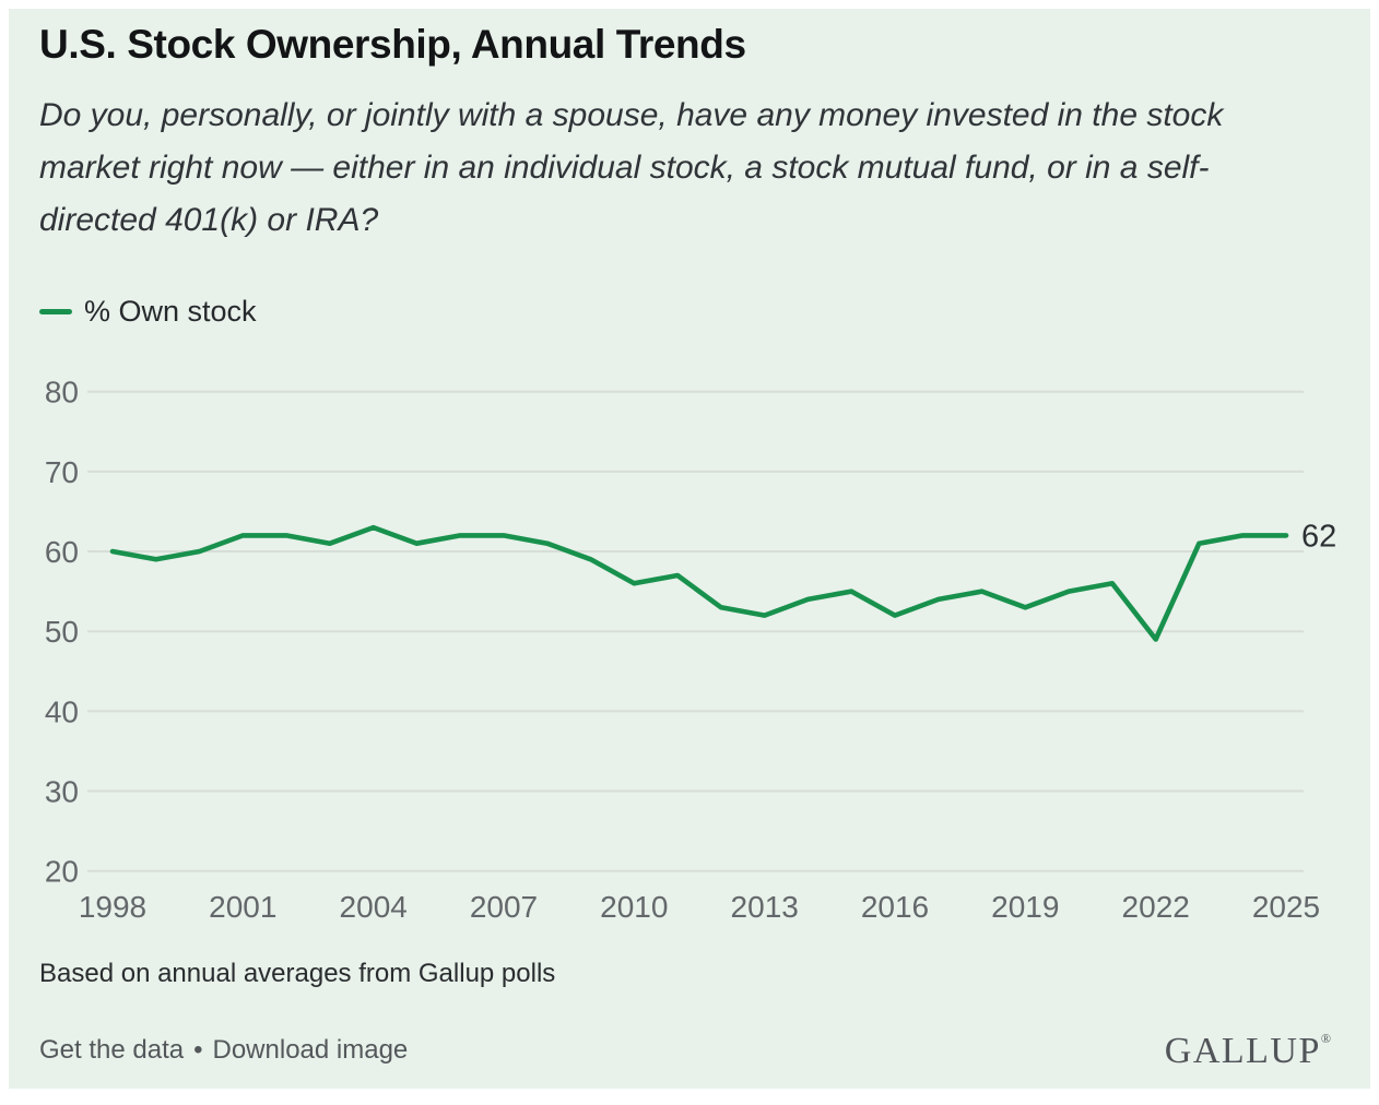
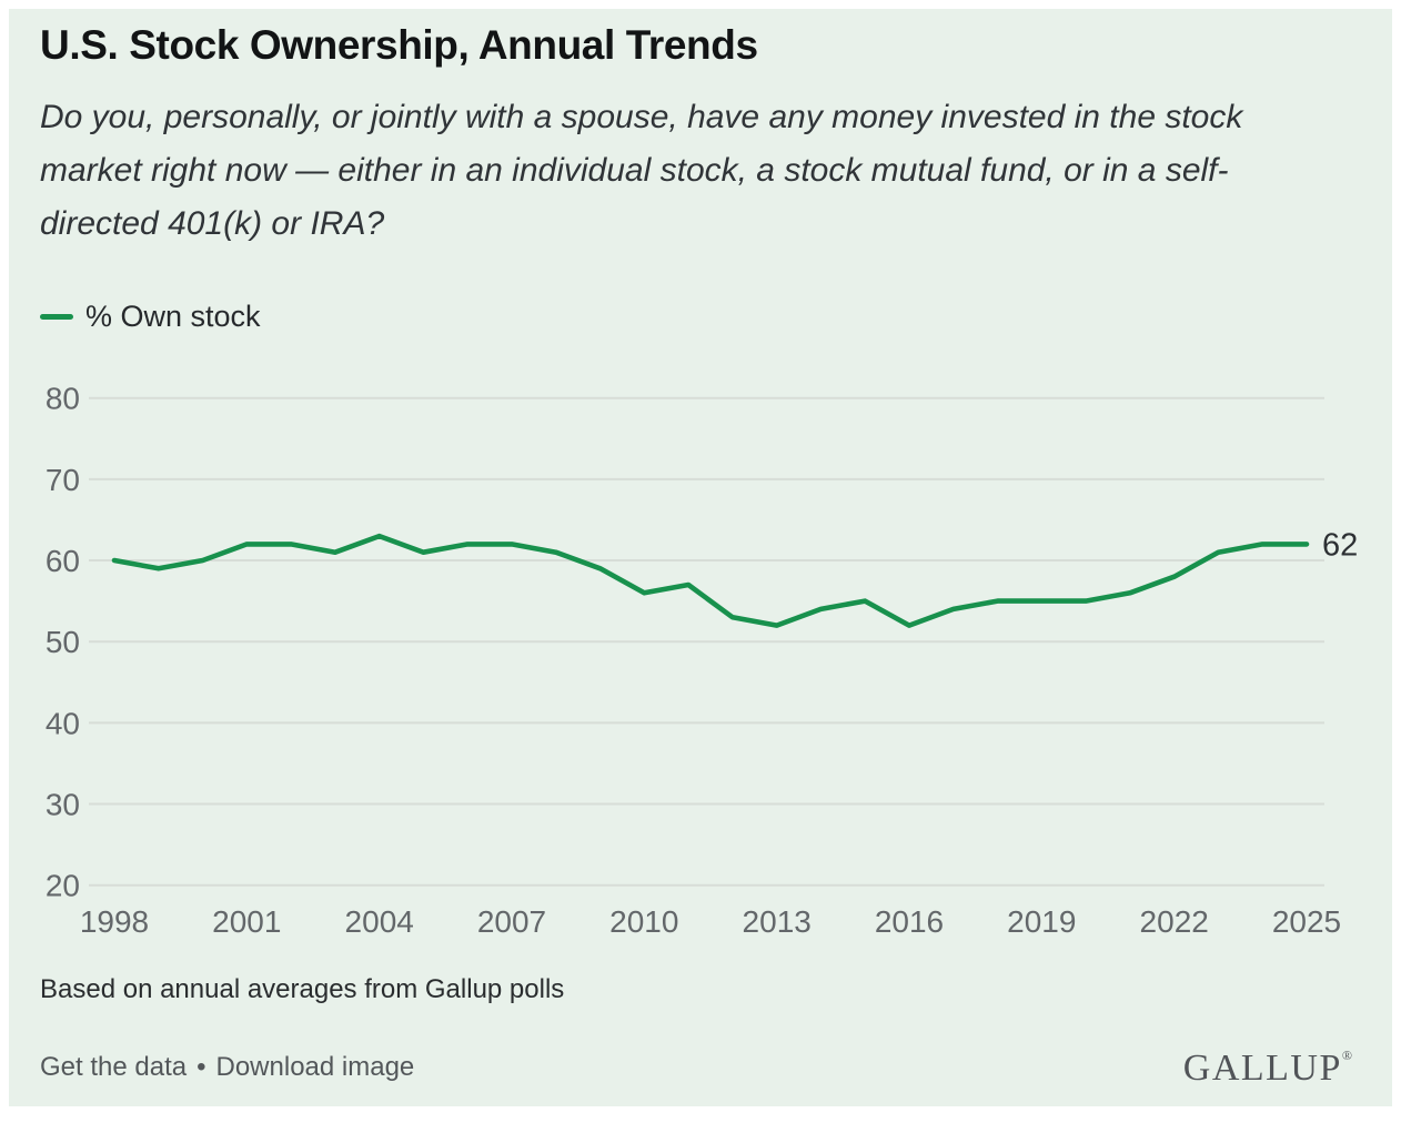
2019: 53 -> 55
2022: 49 -> 58
